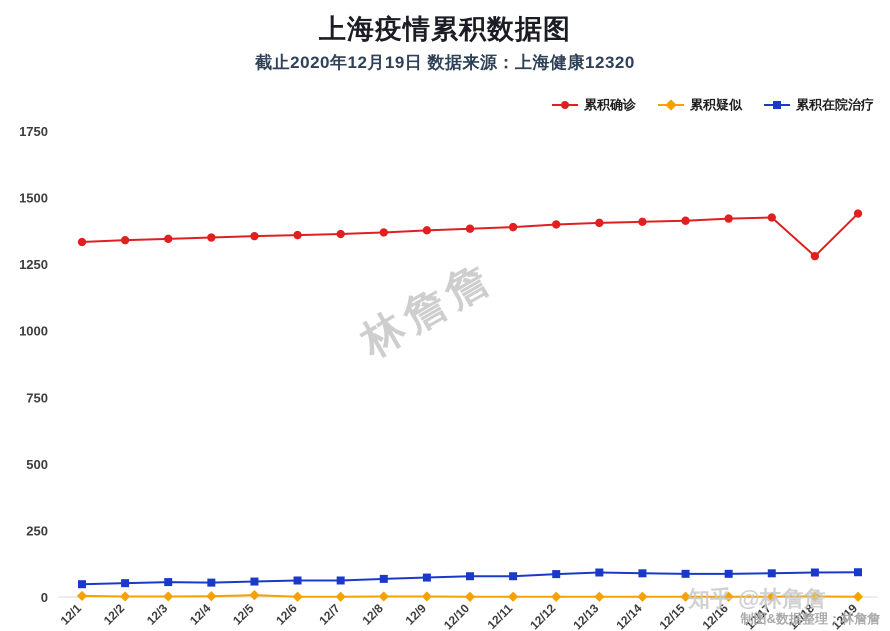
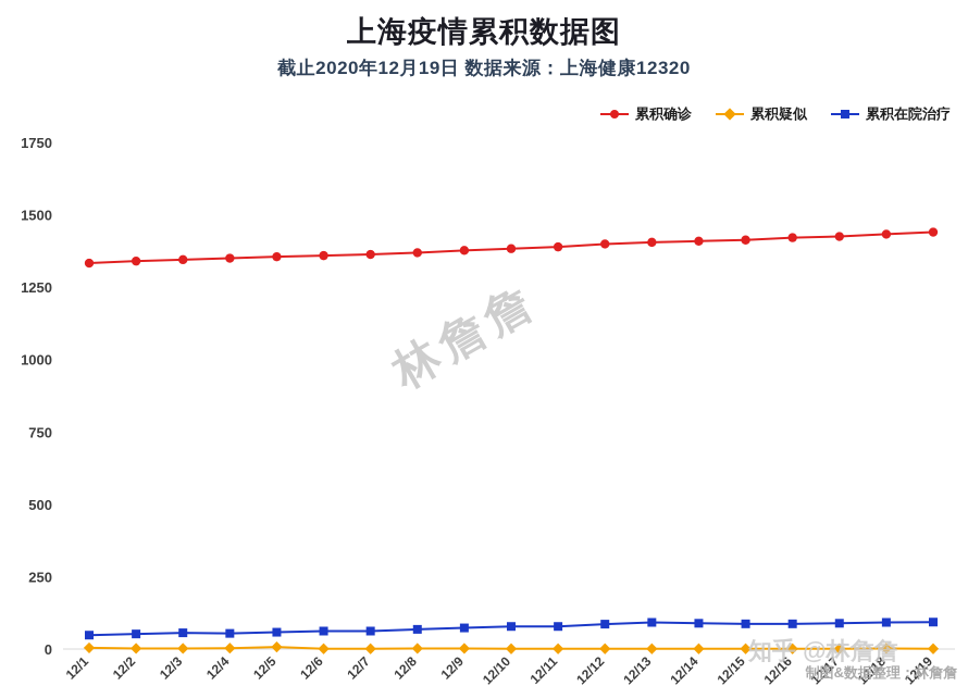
累积确诊/12/18: 1280 -> 1430
